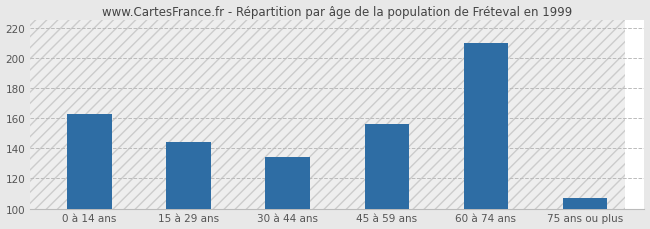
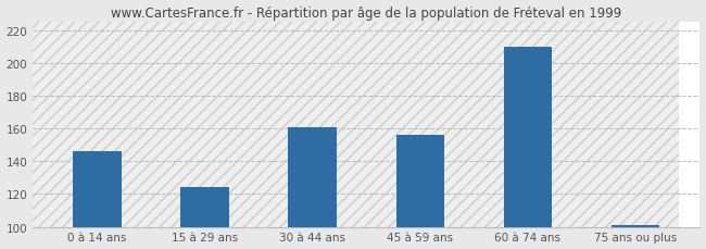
0 à 14 ans: 163 -> 146
15 à 29 ans: 144 -> 124
30 à 44 ans: 134 -> 161
75 ans ou plus: 107 -> 101
